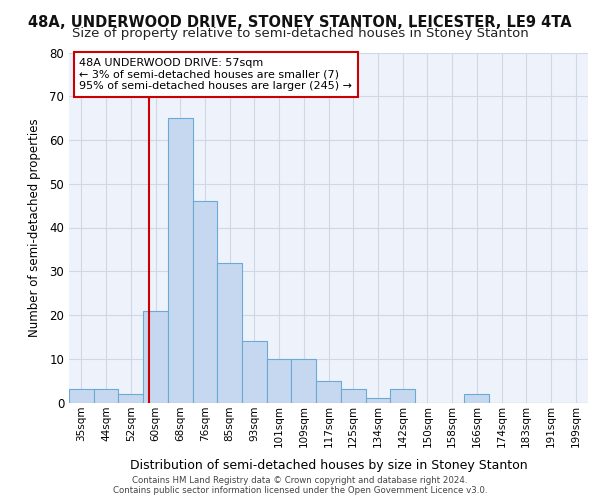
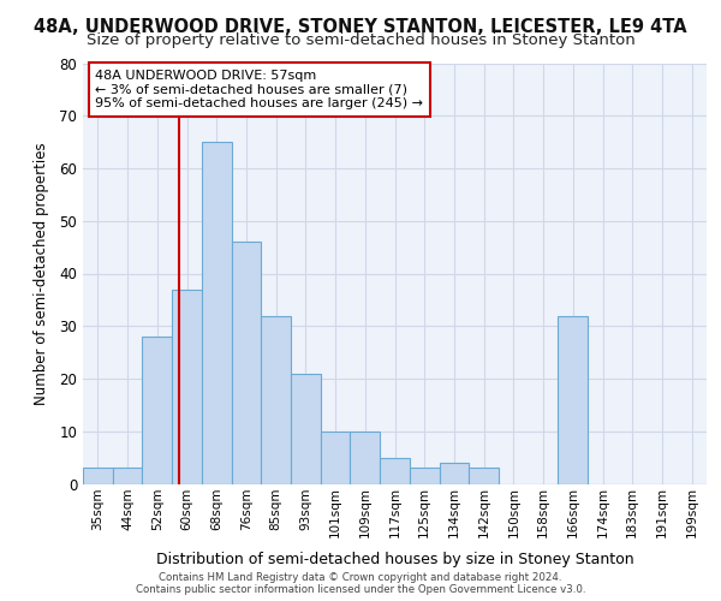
52sqm: 2 -> 28
60sqm: 21 -> 37
93sqm: 14 -> 21
134sqm: 1 -> 4
166sqm: 2 -> 32
